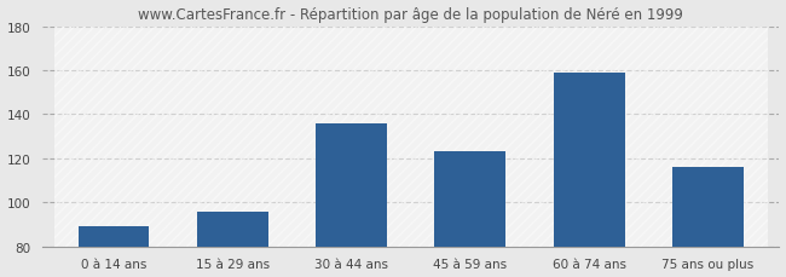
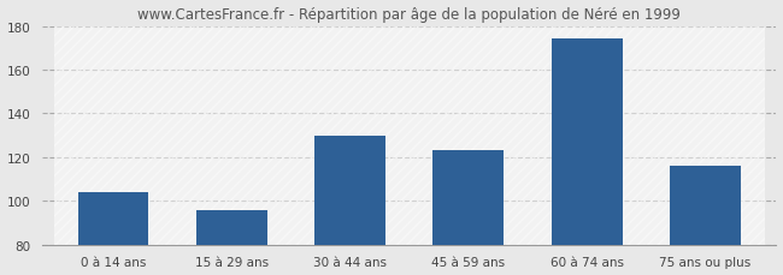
0 à 14 ans: 89 -> 104
30 à 44 ans: 136 -> 130
60 à 74 ans: 159 -> 174
